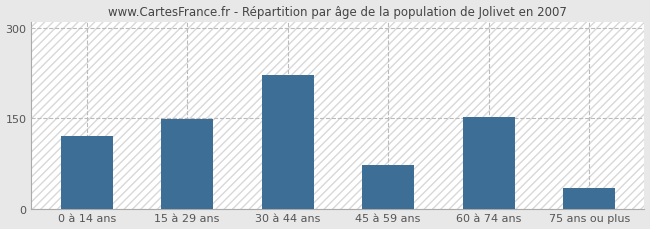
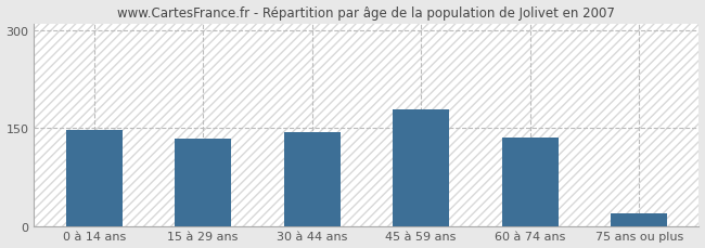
0 à 14 ans: 120 -> 147
15 à 29 ans: 148 -> 134
30 à 44 ans: 222 -> 144
45 à 59 ans: 72 -> 178
60 à 74 ans: 152 -> 136
75 ans ou plus: 34 -> 19
